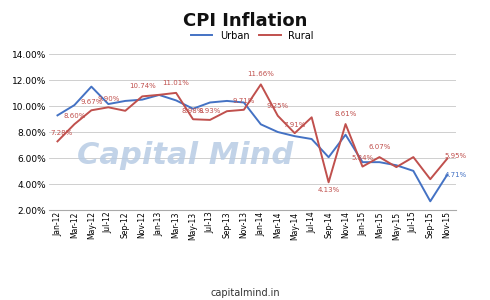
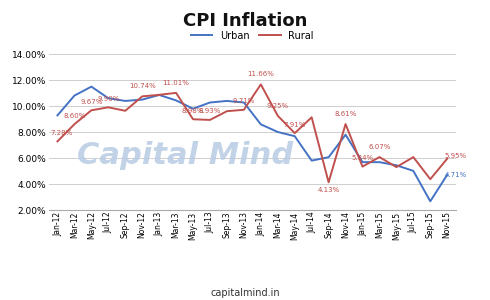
Urban/Mar-12: 10.1% -> 10.8%
Urban/Jul-12: 10.2% -> 10.6%
Urban/Jul-14: 7.5% -> 5.8%
